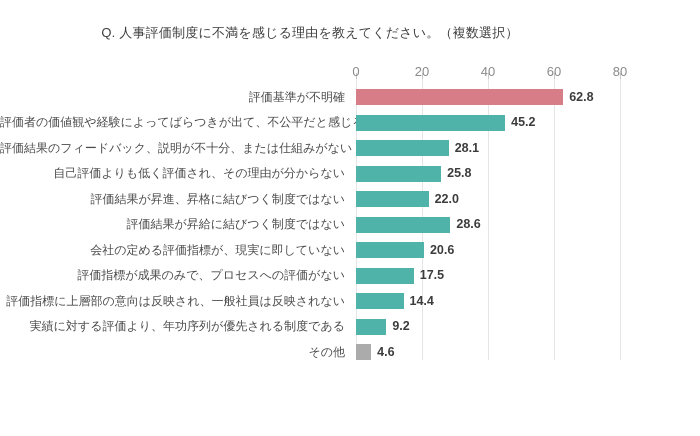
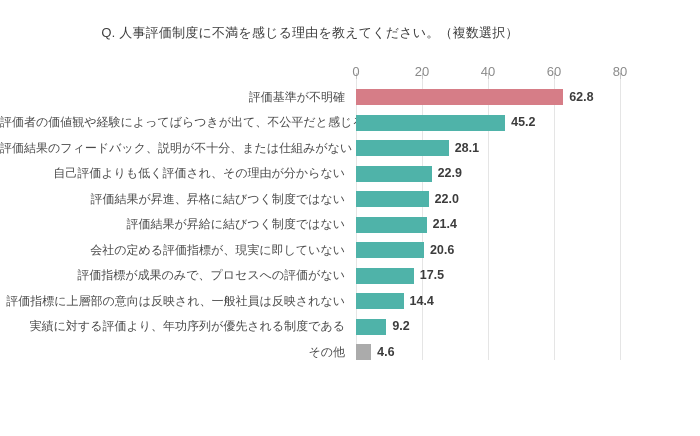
自己評価よりも低く評価され、その理由が分からない: 25.8 -> 22.9
評価結果が昇給に結びつく制度ではない: 28.6 -> 21.4
